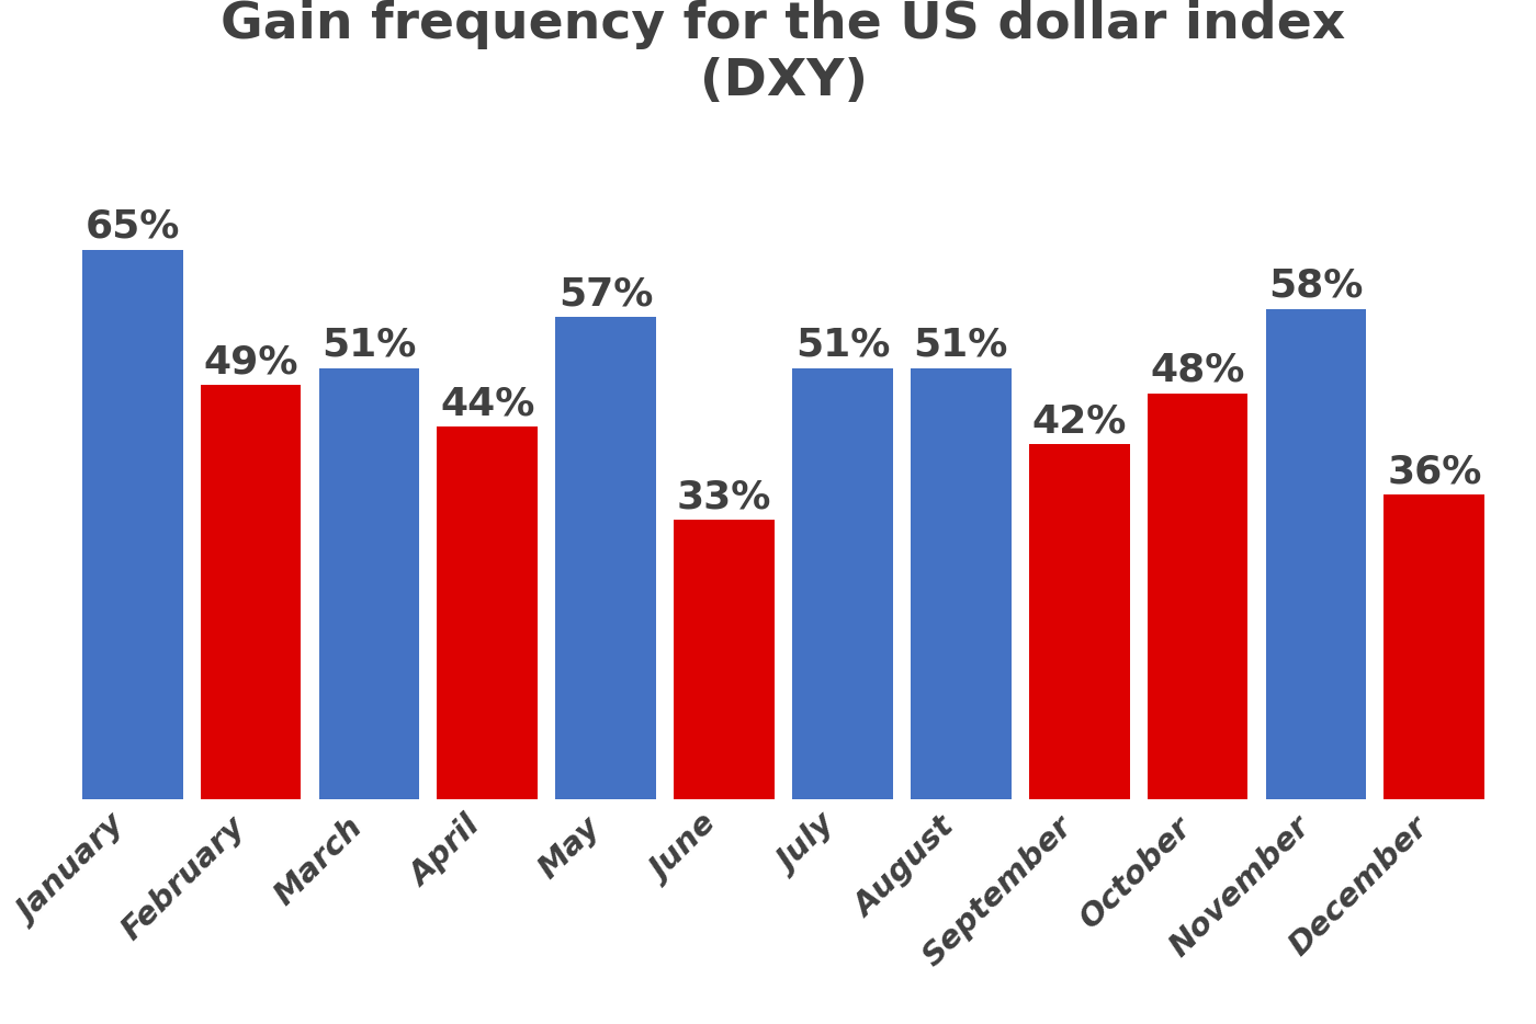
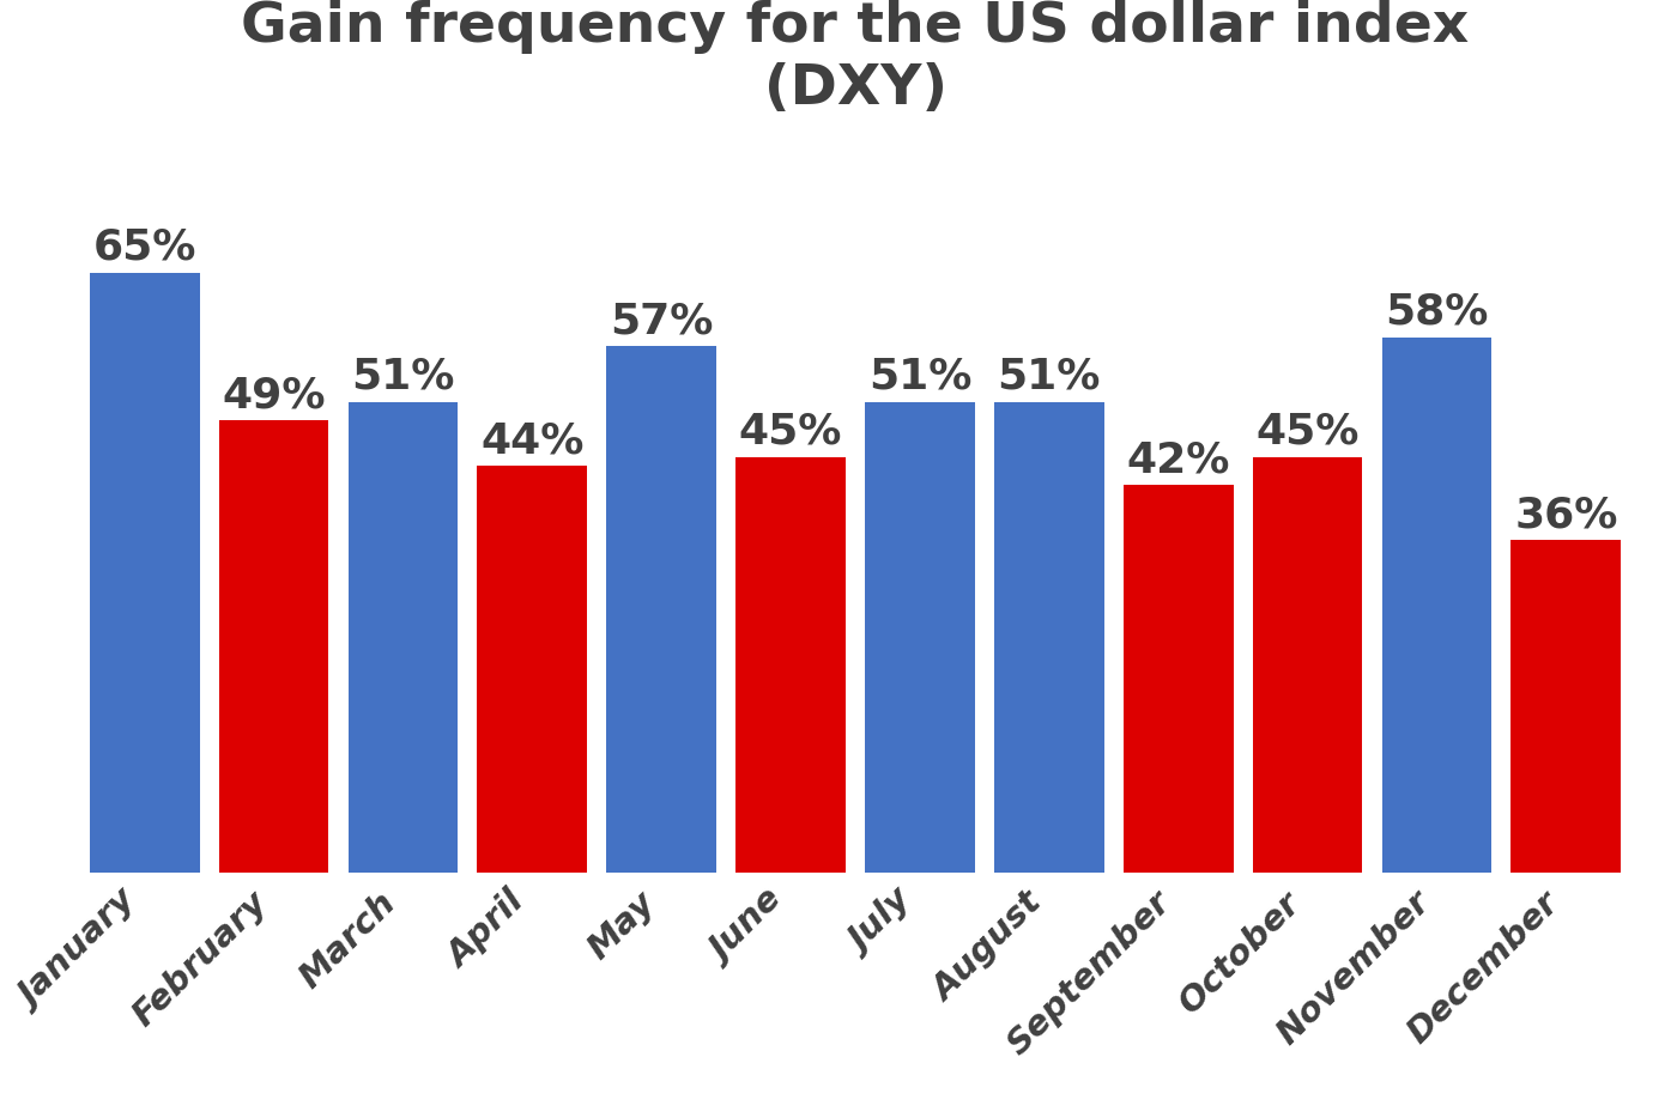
June: 33% -> 45%
October: 48% -> 45%
